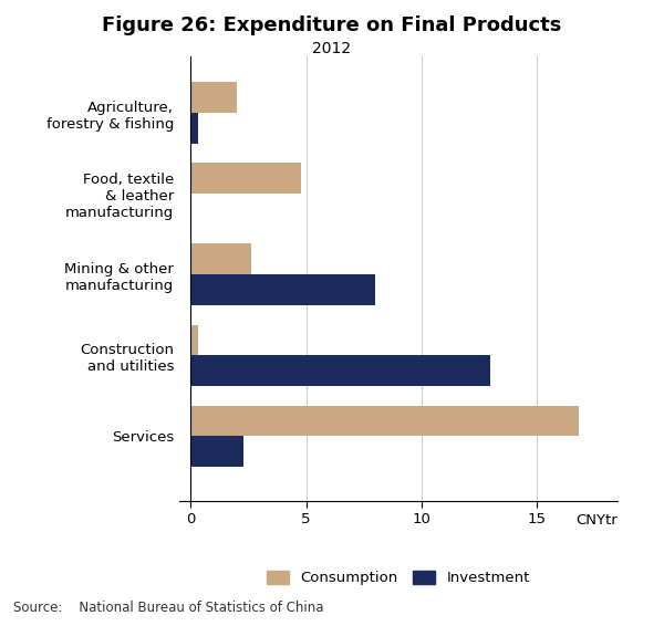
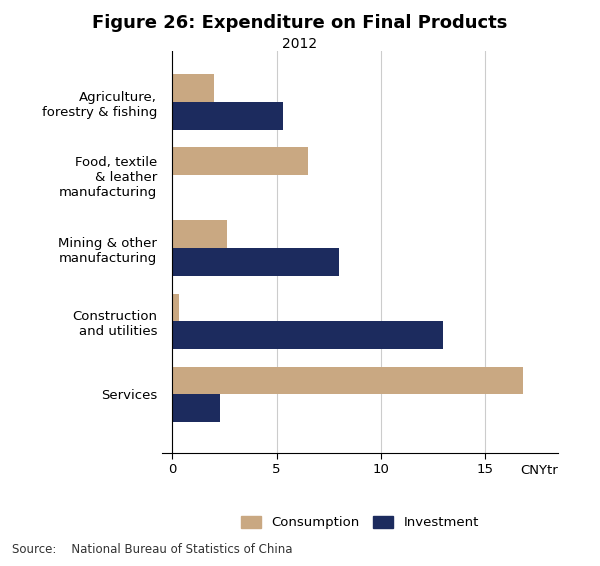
Investment/Agriculture, forestry & fishing: 0.3 -> 5.3
Consumption/Food, textile & leather manufacturing: 4.8 -> 6.5
